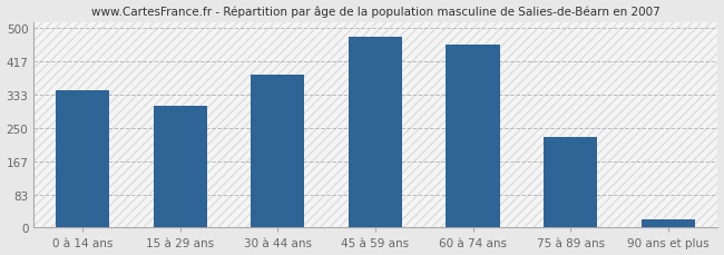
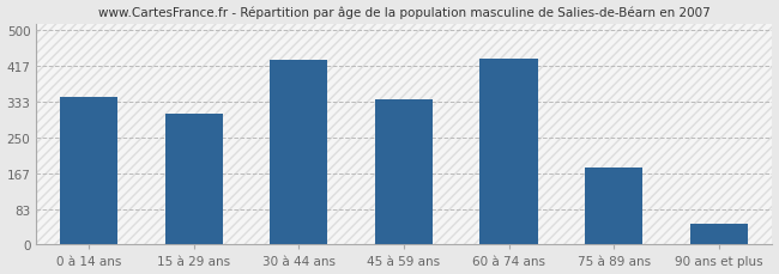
30 à 44 ans: 385 -> 430
45 à 59 ans: 480 -> 340
60 à 74 ans: 460 -> 435
75 à 89 ans: 228 -> 180
90 ans et plus: 22 -> 50
